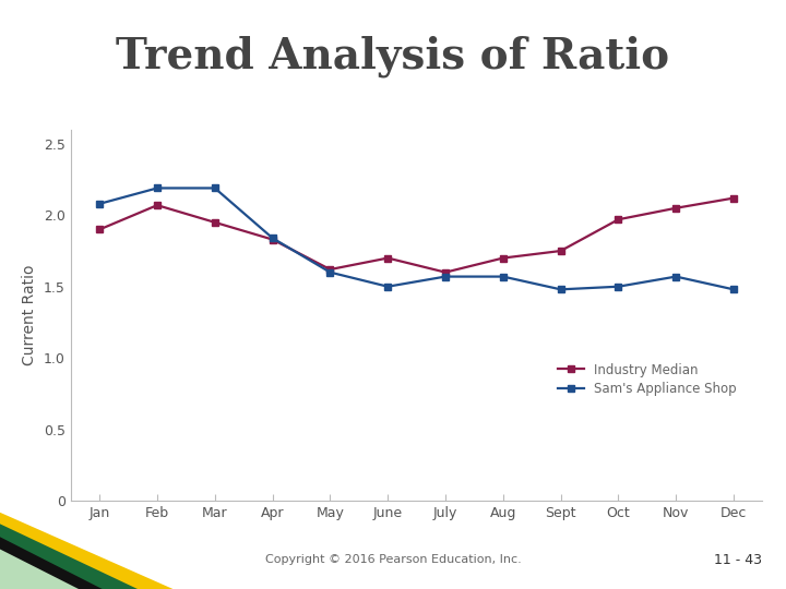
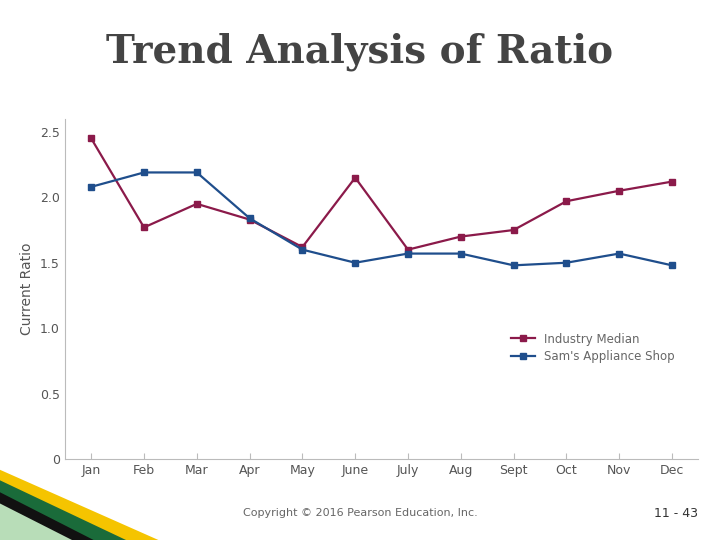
Industry Median/Jan: 1.90 -> 2.45
Industry Median/Feb: 2.07 -> 1.77
Industry Median/June: 1.70 -> 2.15
